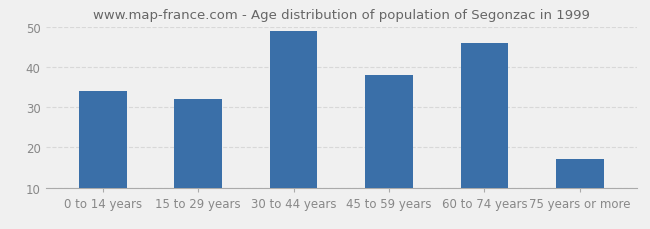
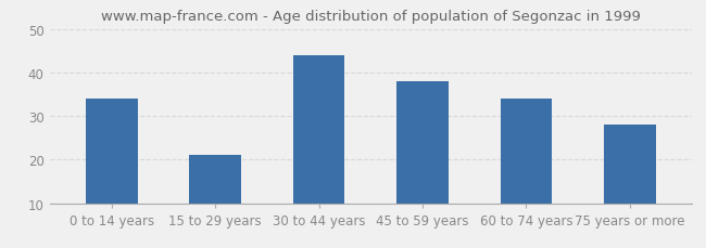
15 to 29 years: 32 -> 21
30 to 44 years: 49 -> 44
60 to 74 years: 46 -> 34
75 years or more: 17 -> 28
